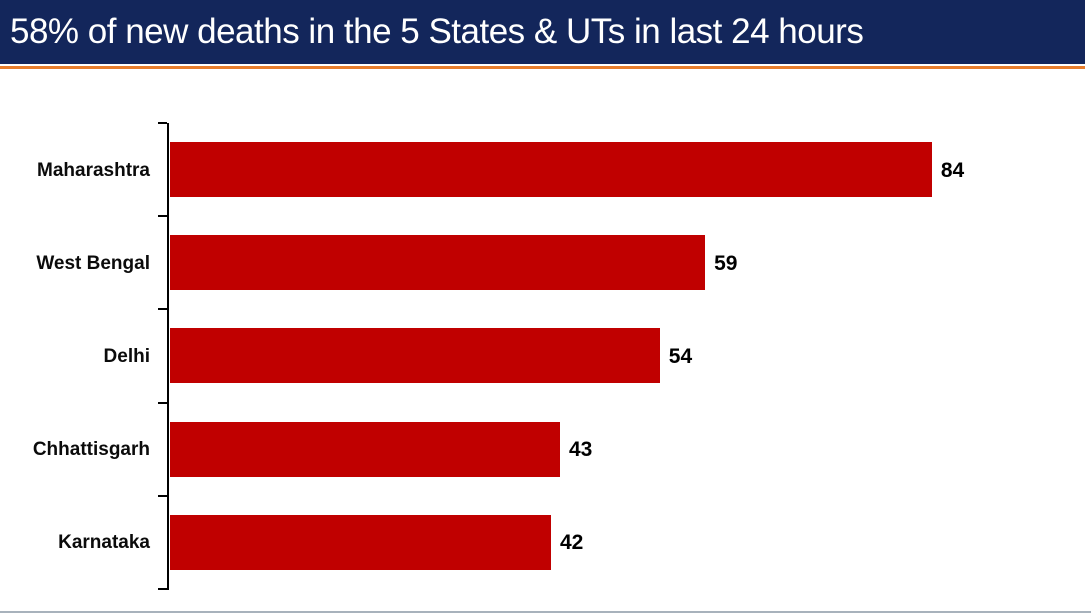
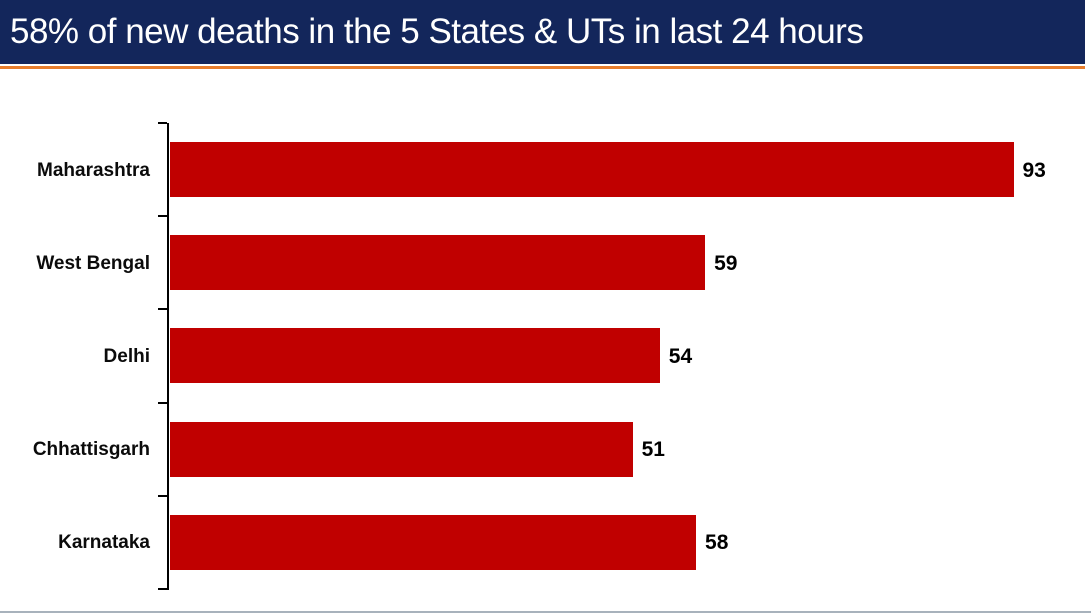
Maharashtra: 84 -> 93
Chhattisgarh: 43 -> 51
Karnataka: 42 -> 58
